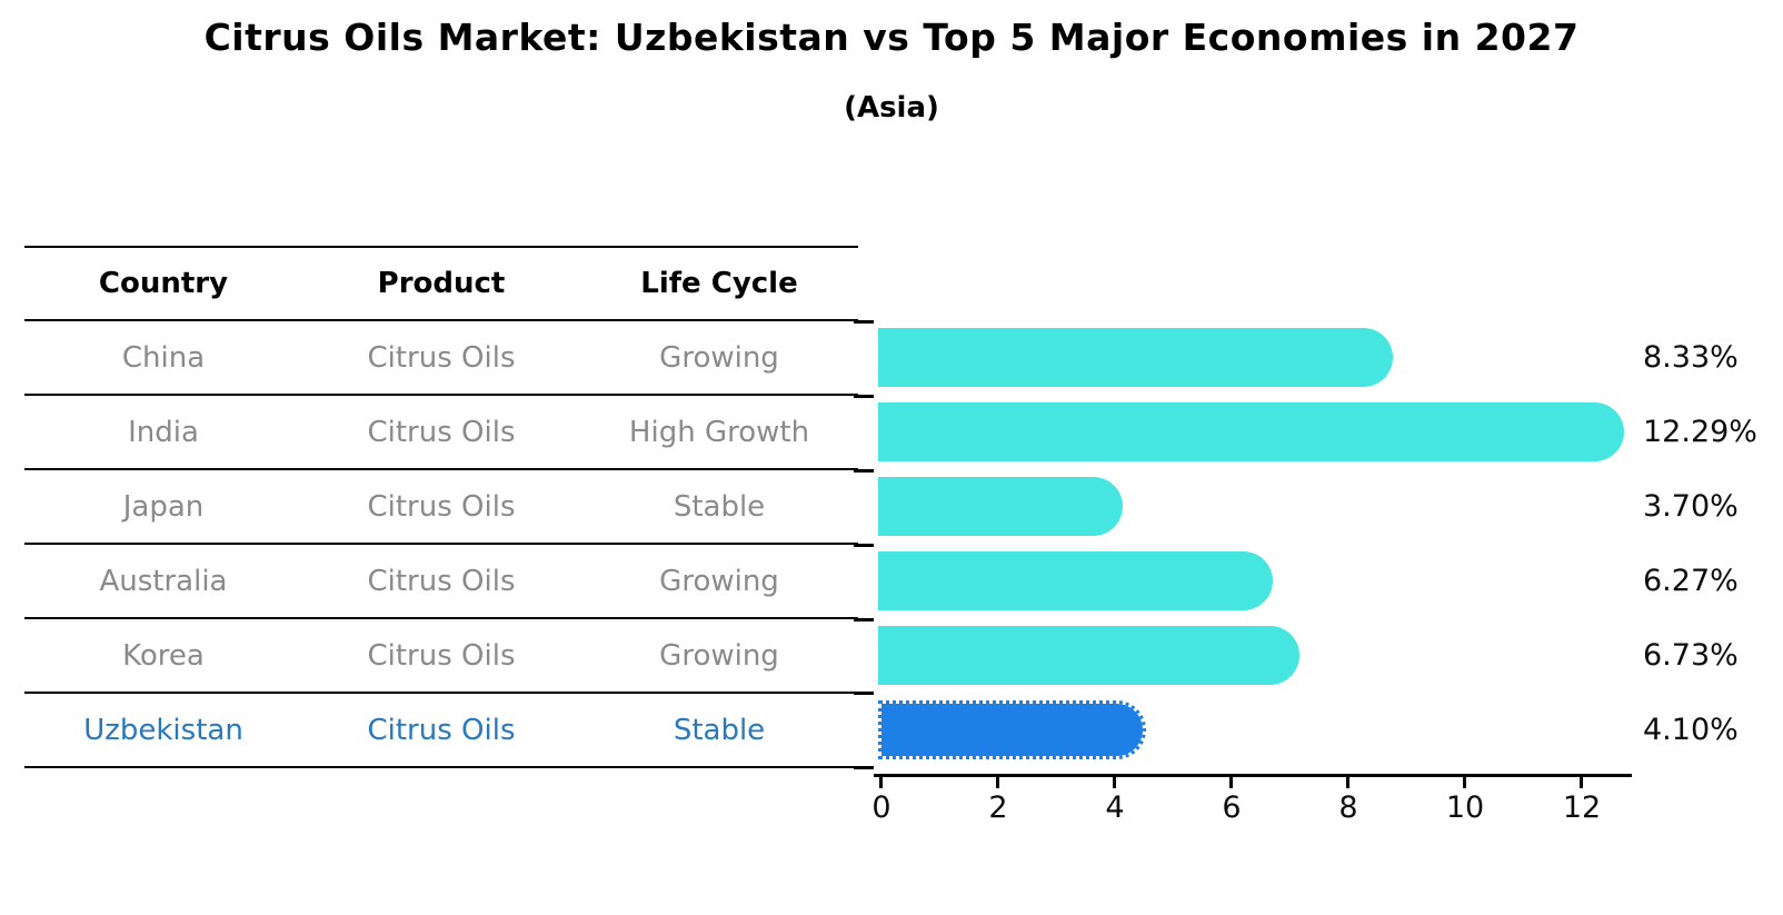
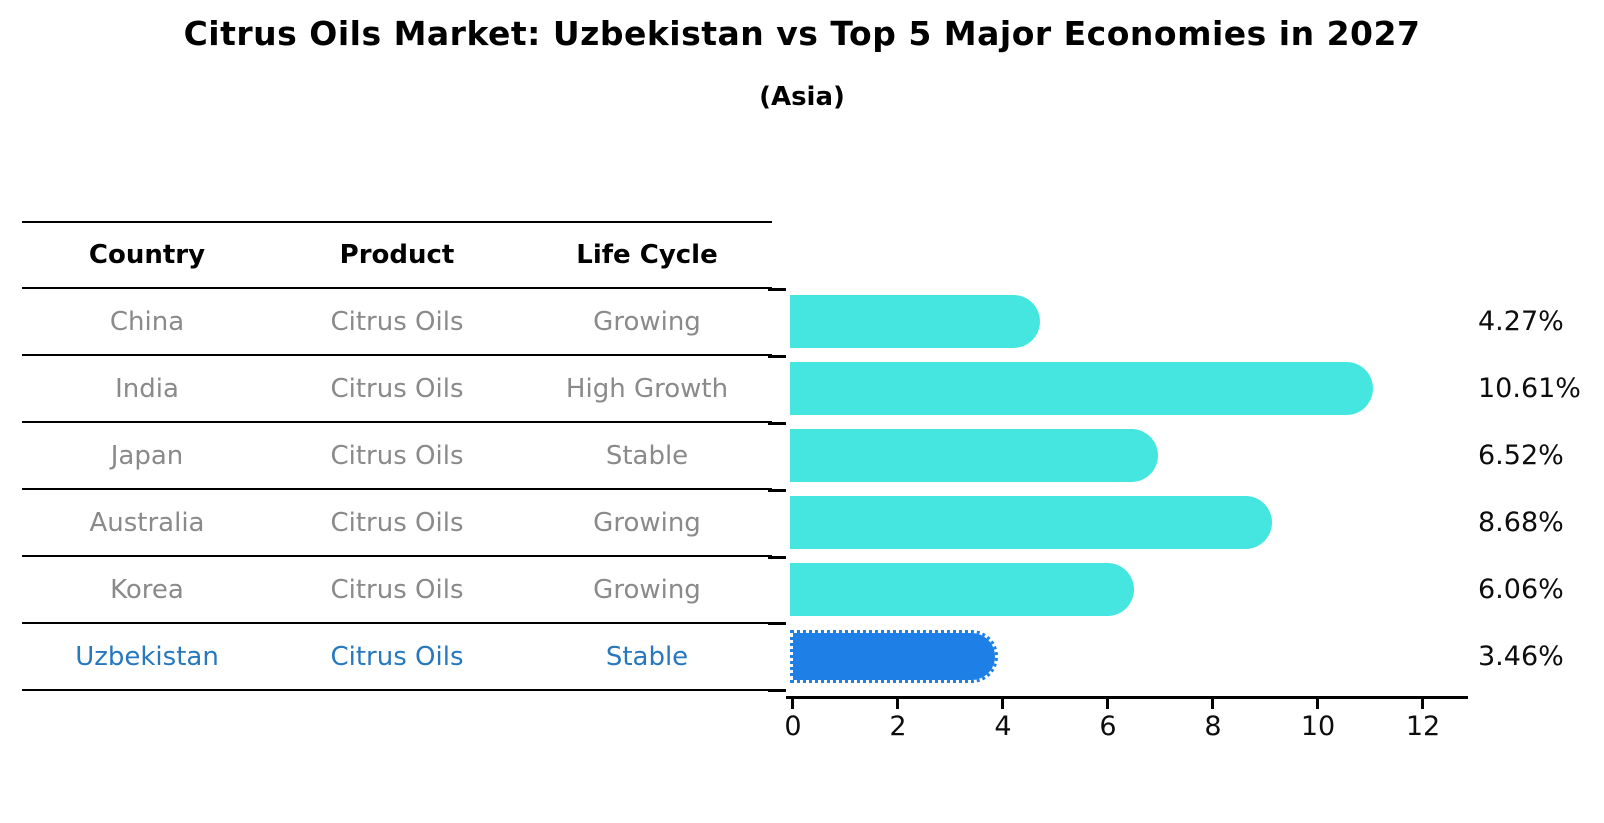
China: 8.33% -> 4.27%
India: 12.29% -> 10.61%
Japan: 3.70% -> 6.52%
Australia: 6.27% -> 8.68%
Korea: 6.73% -> 6.06%
Uzbekistan: 4.10% -> 3.46%
